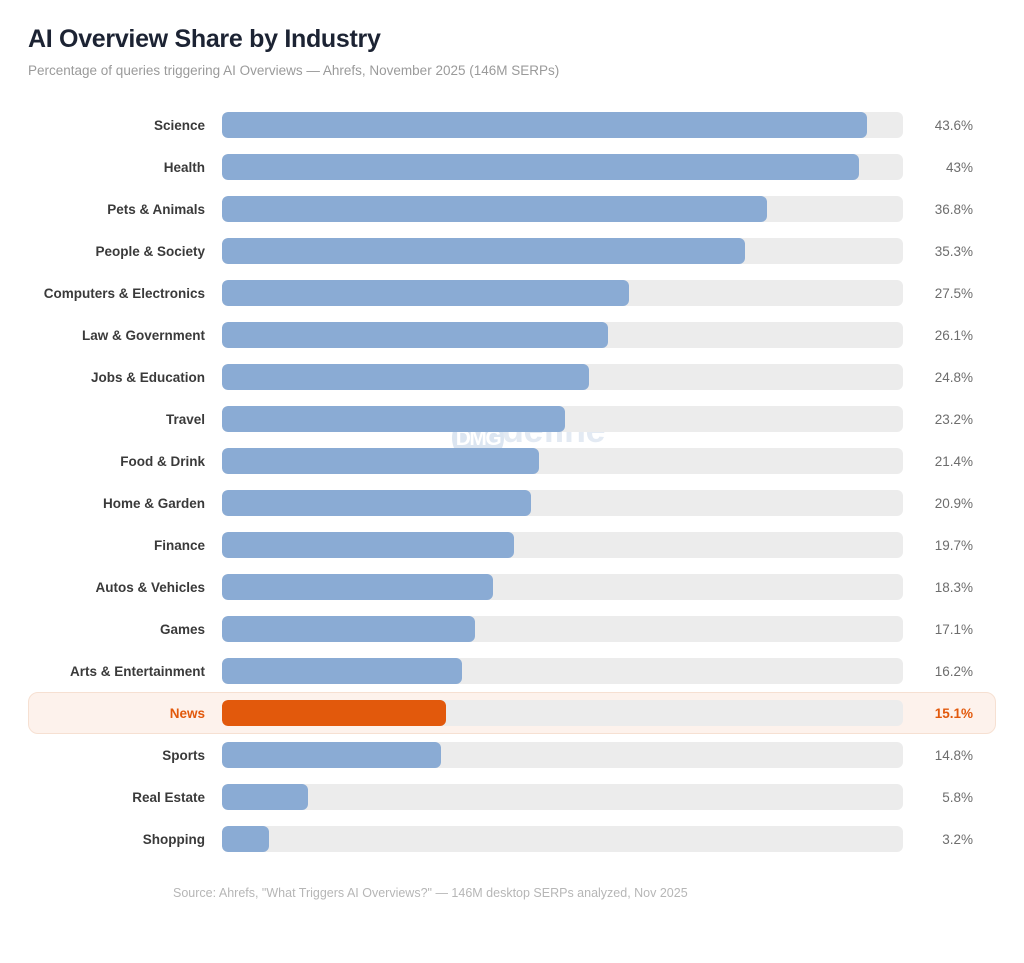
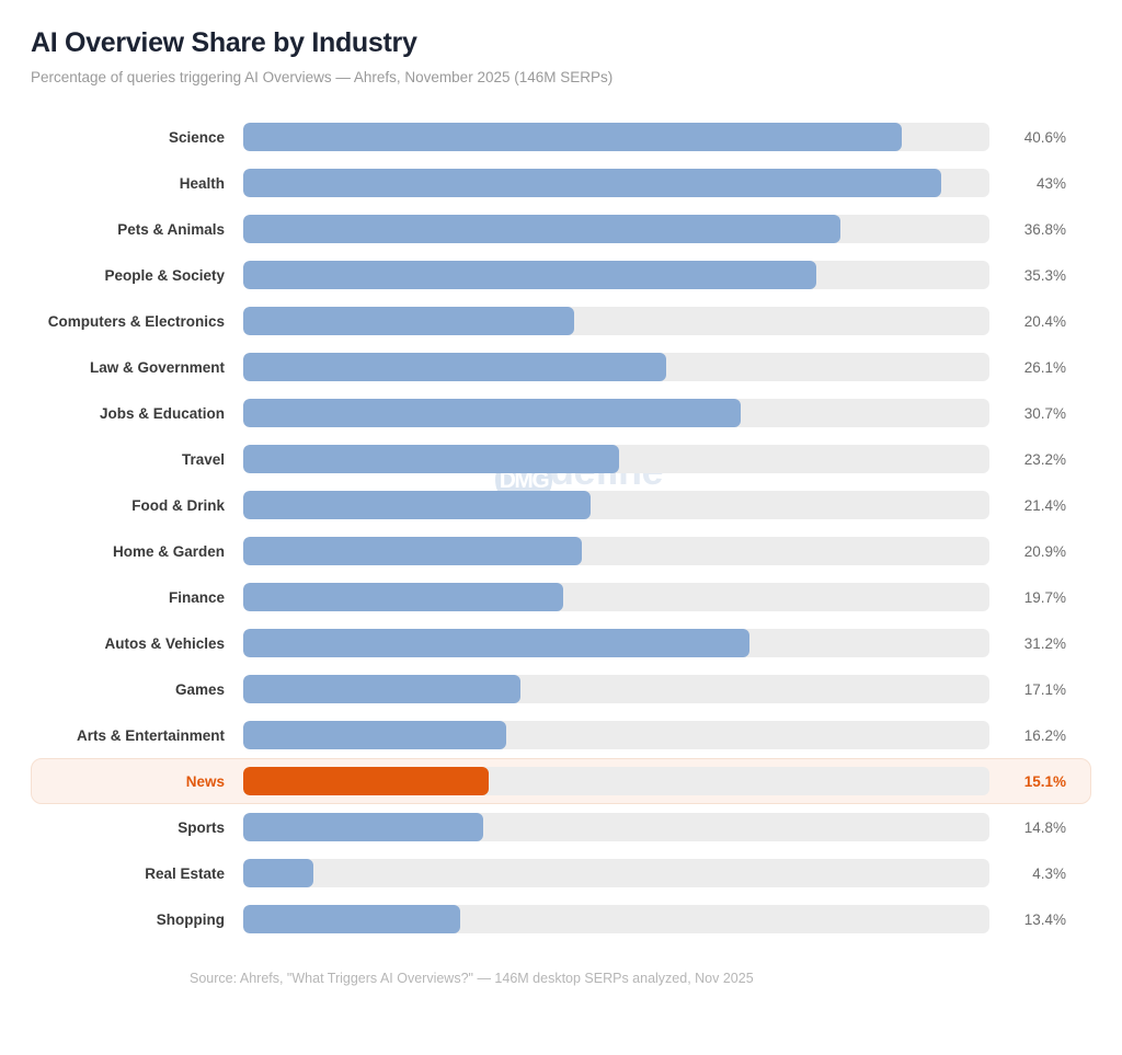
Science: 43.6% -> 40.6%
Computers & Electronics: 27.5% -> 20.4%
Jobs & Education: 24.8% -> 30.7%
Autos & Vehicles: 18.3% -> 31.2%
Real Estate: 5.8% -> 4.3%
Shopping: 3.2% -> 13.4%
